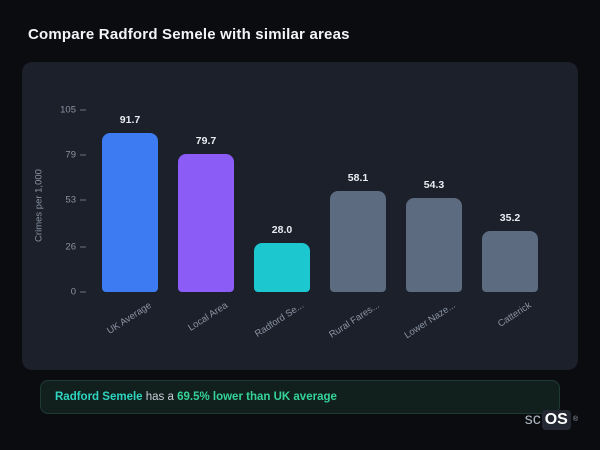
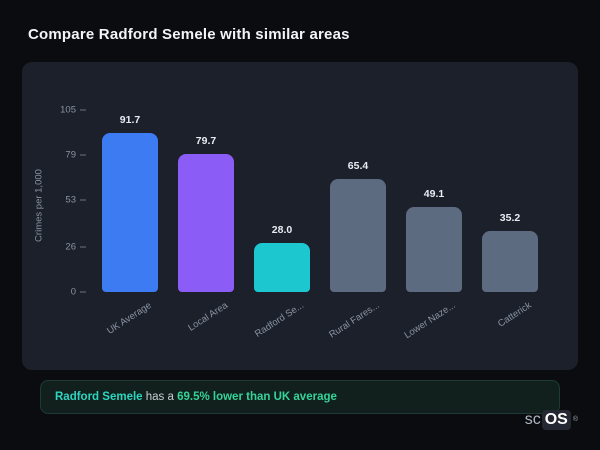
Rural Fares...: 58.1 -> 65.4
Lower Naze...: 54.3 -> 49.1
